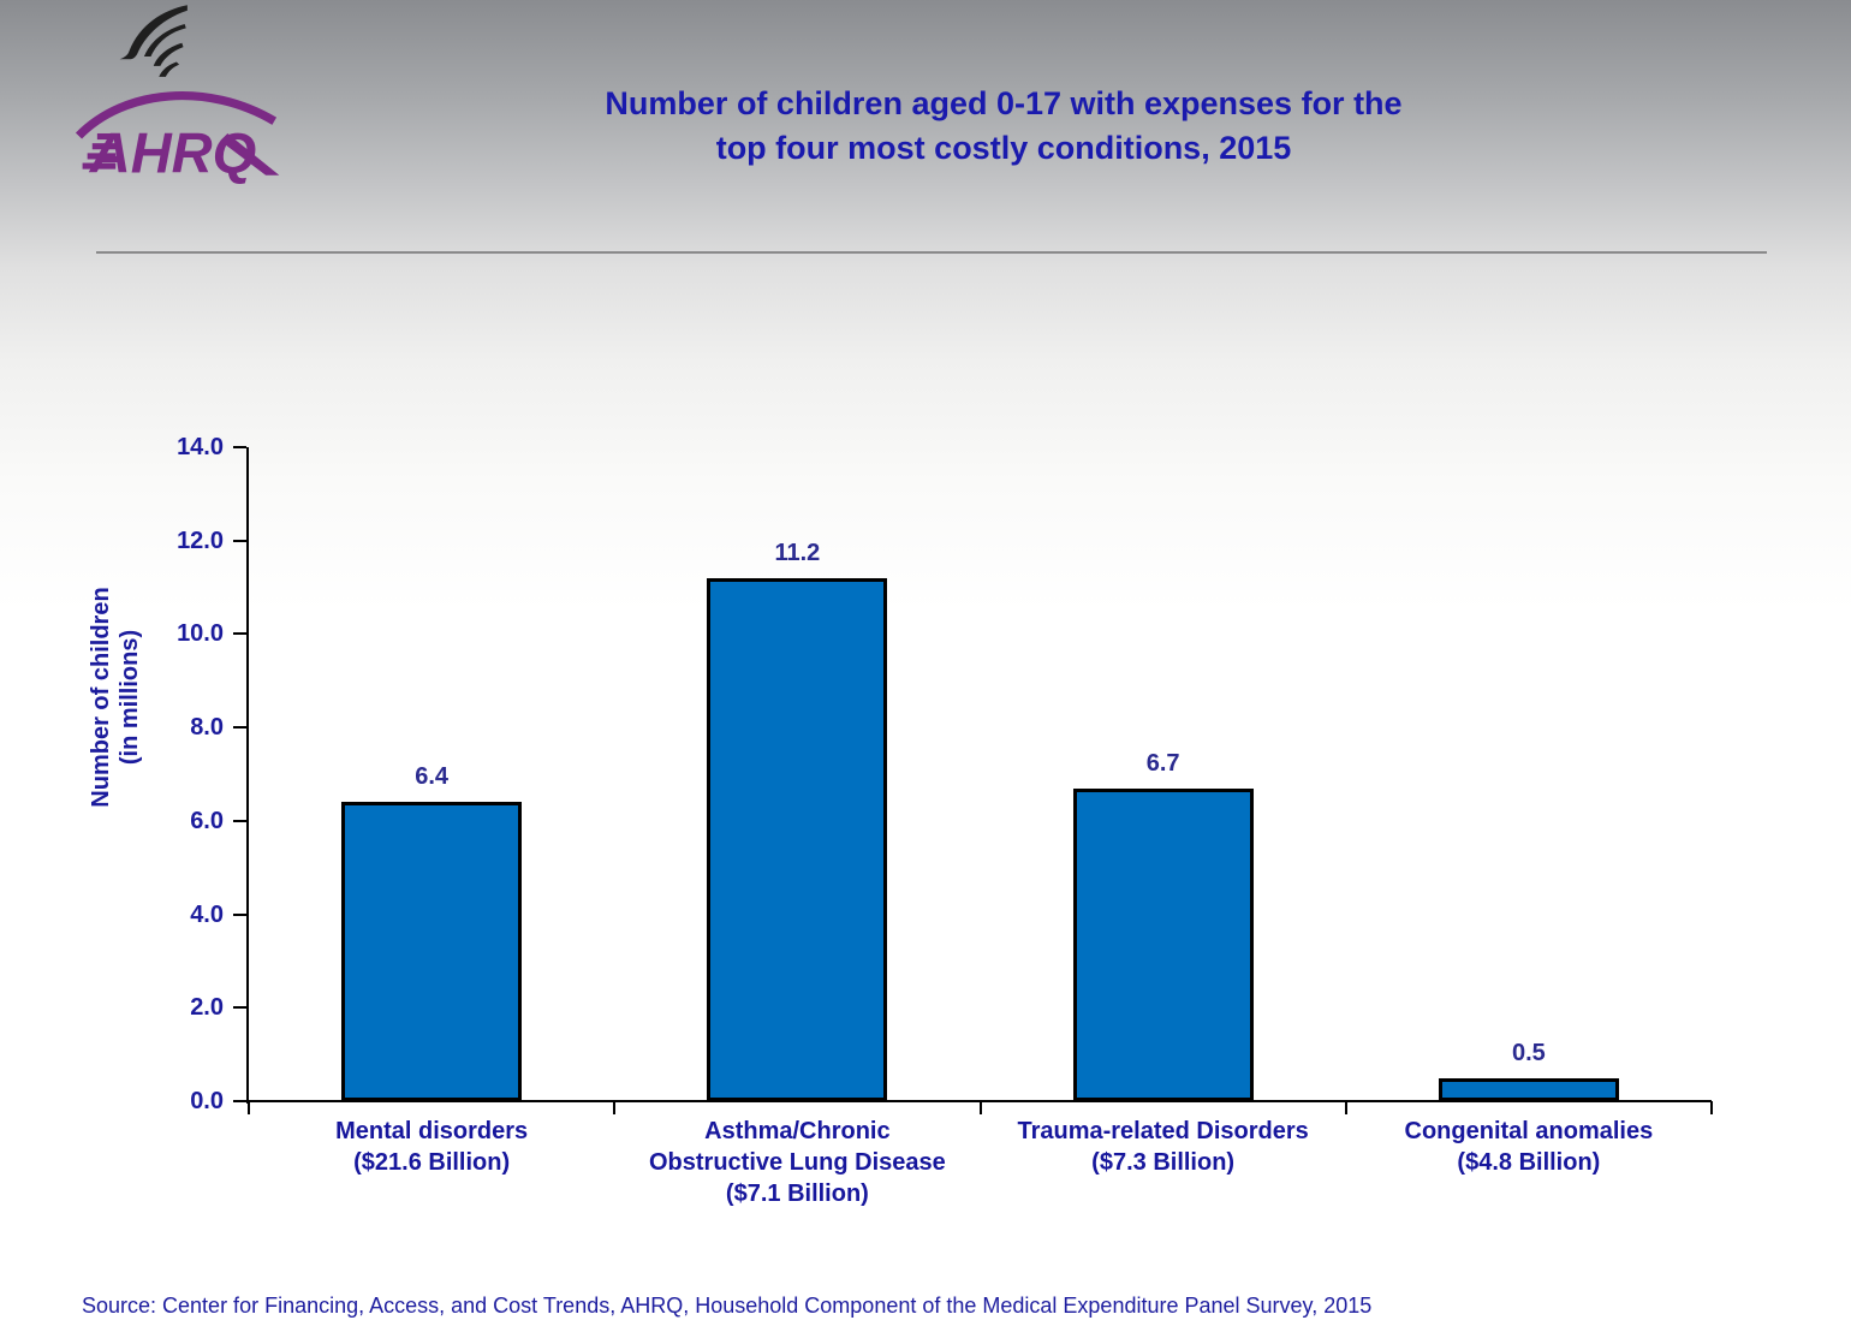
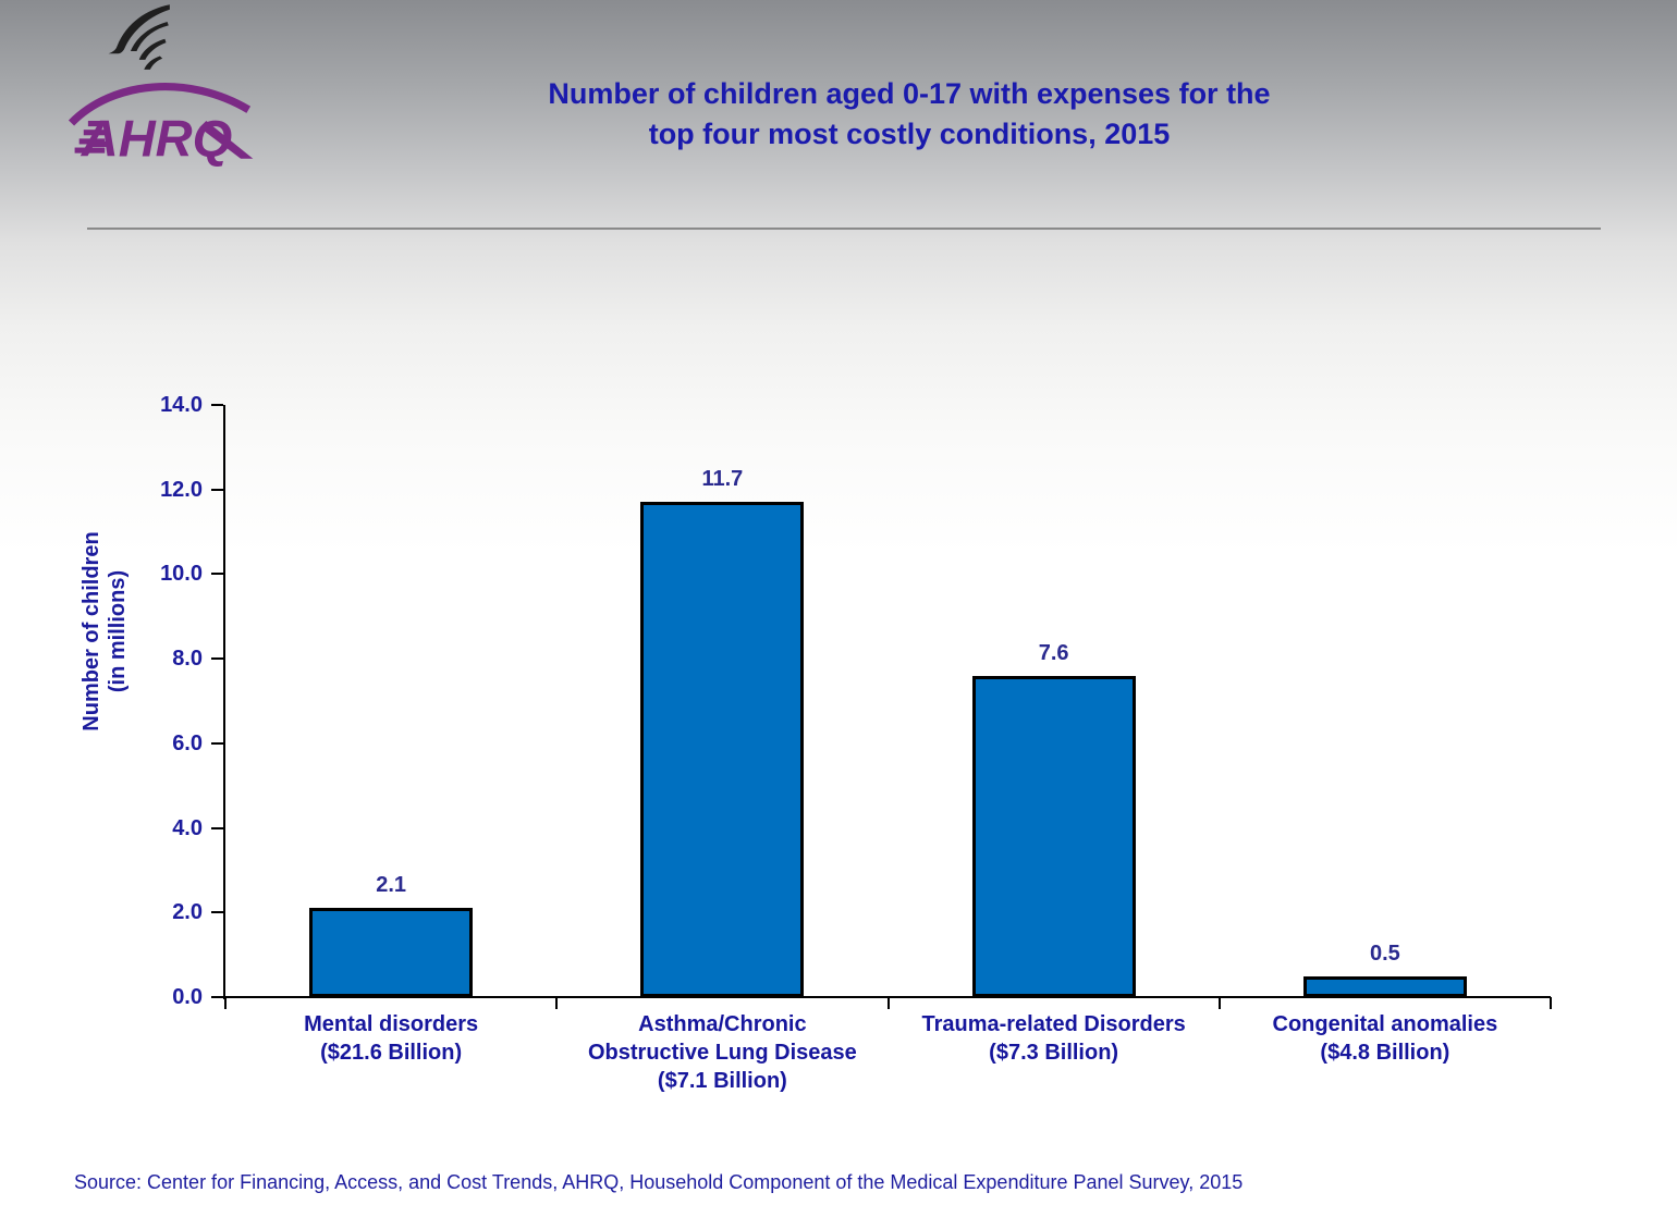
Mental disorders ($21.6 Billion): 6.4 -> 2.1
Asthma/Chronic Obstructive Lung Disease ($7.1 Billion): 11.2 -> 11.7
Trauma-related Disorders ($7.3 Billion): 6.7 -> 7.6
